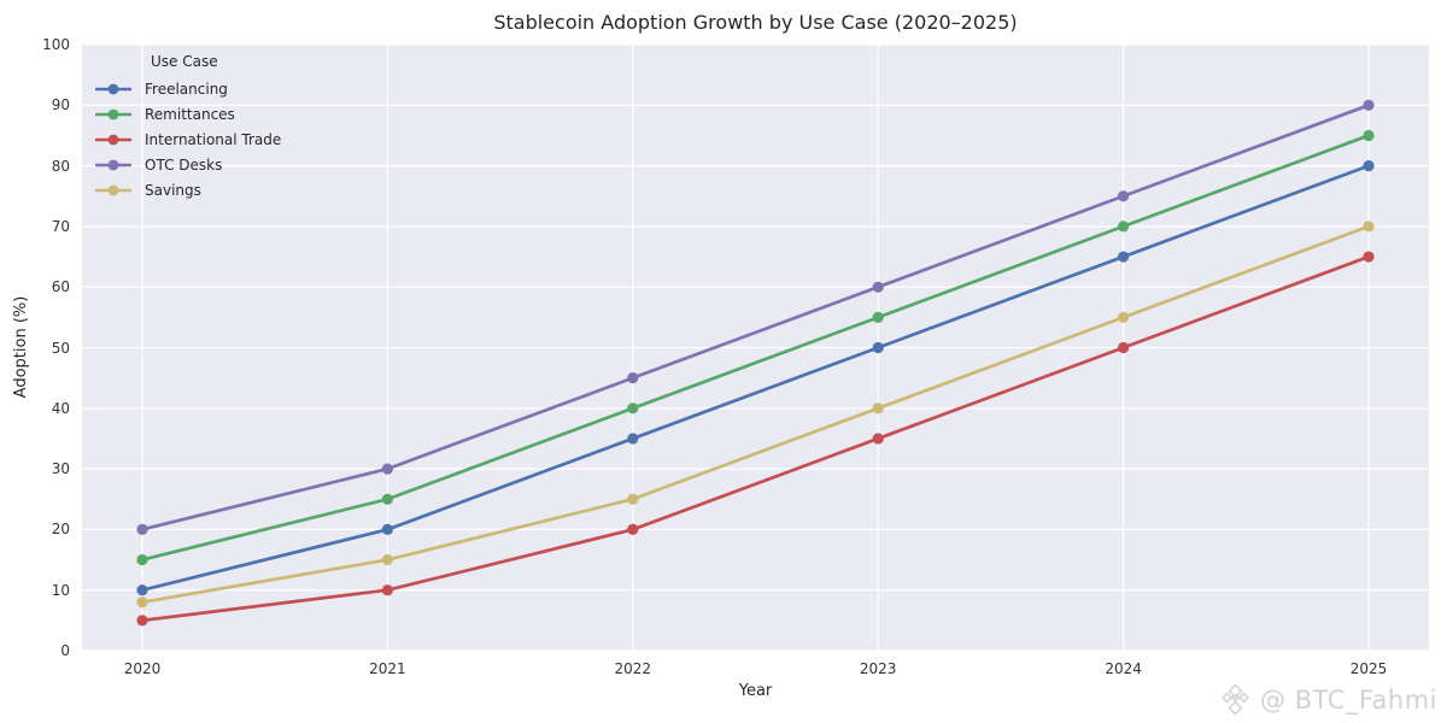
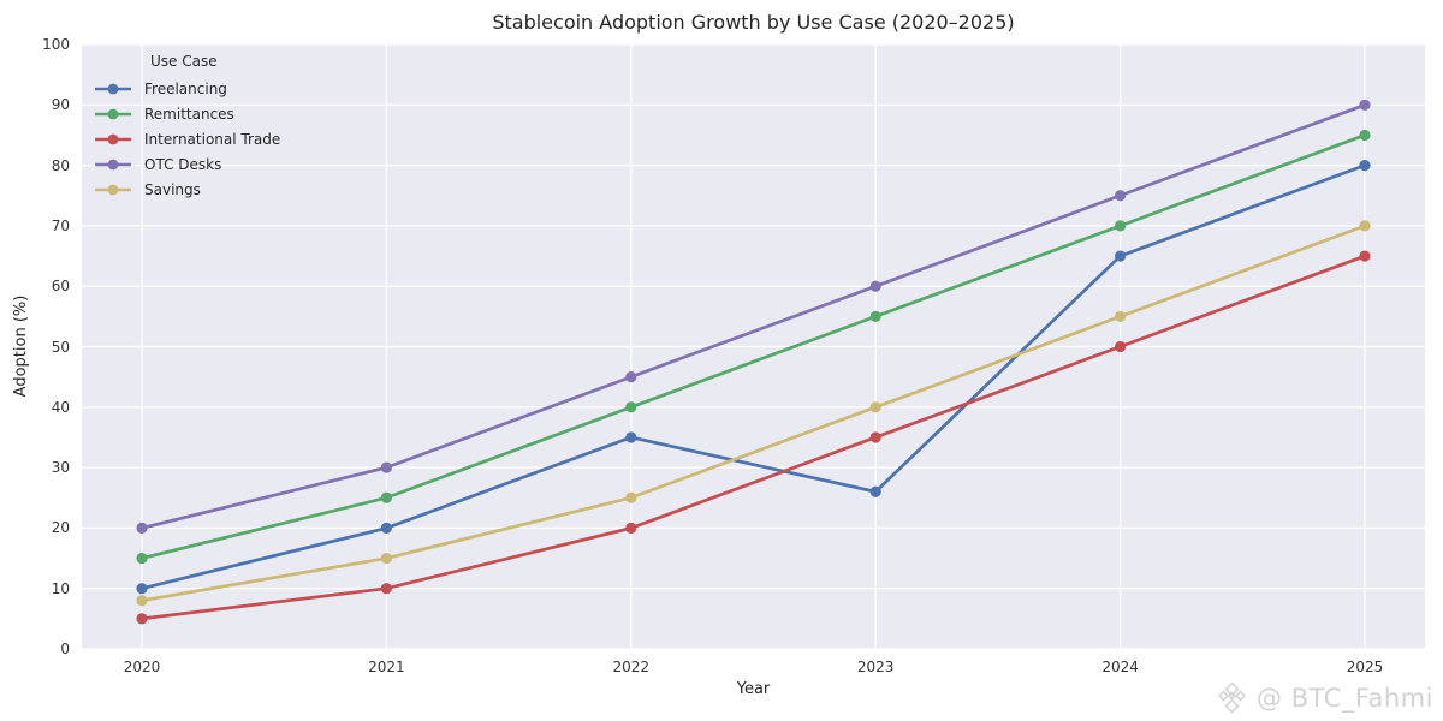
Freelancing/2023: 50 -> 26
